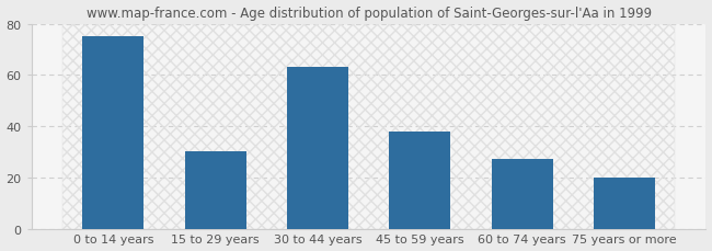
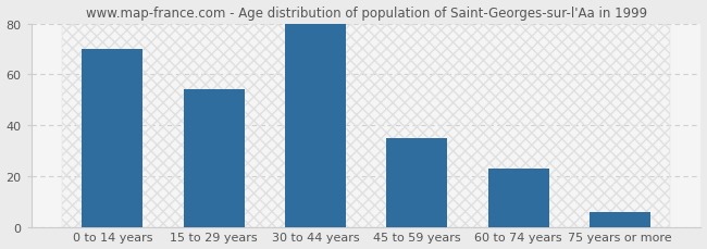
0 to 14 years: 75 -> 70
15 to 29 years: 30 -> 54
30 to 44 years: 63 -> 80
45 to 59 years: 38 -> 35
60 to 74 years: 27 -> 23
75 years or more: 20 -> 6
